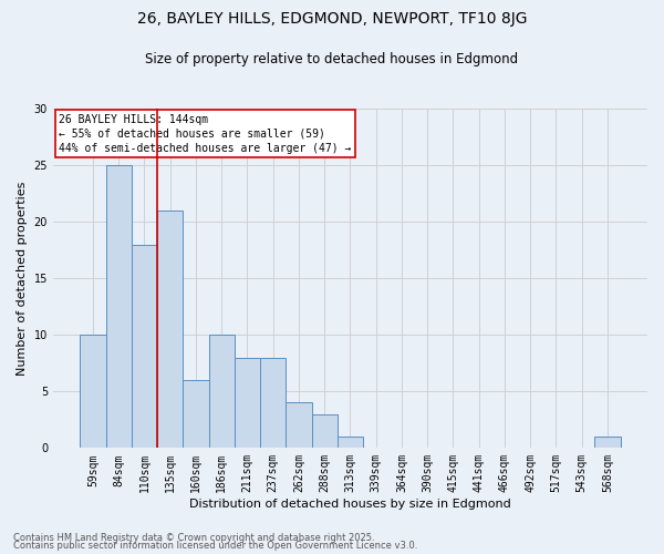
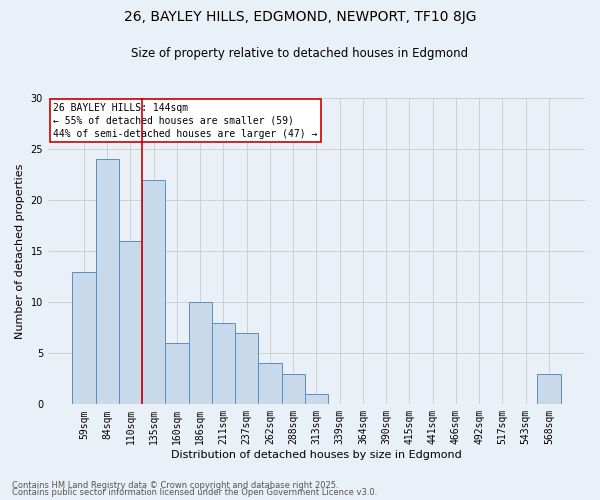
59sqm: 10 -> 13
84sqm: 25 -> 24
110sqm: 18 -> 16
135sqm: 21 -> 22
237sqm: 8 -> 7
568sqm: 1 -> 3
